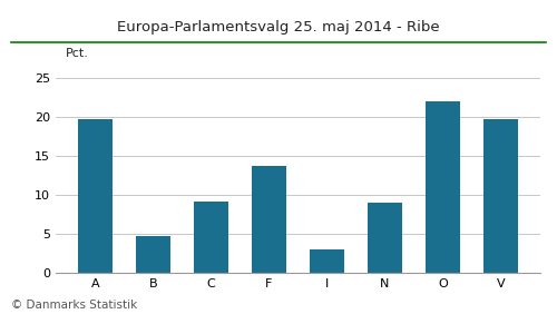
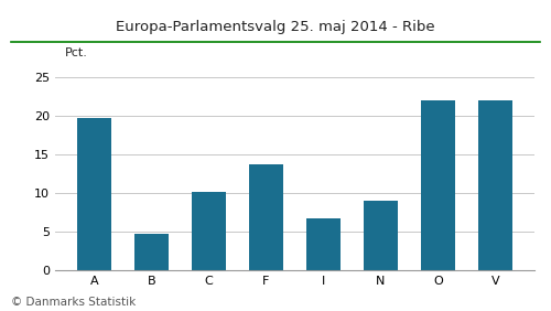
C: 9.2 -> 10.2
I: 3.0 -> 6.8
V: 19.8 -> 22.0
